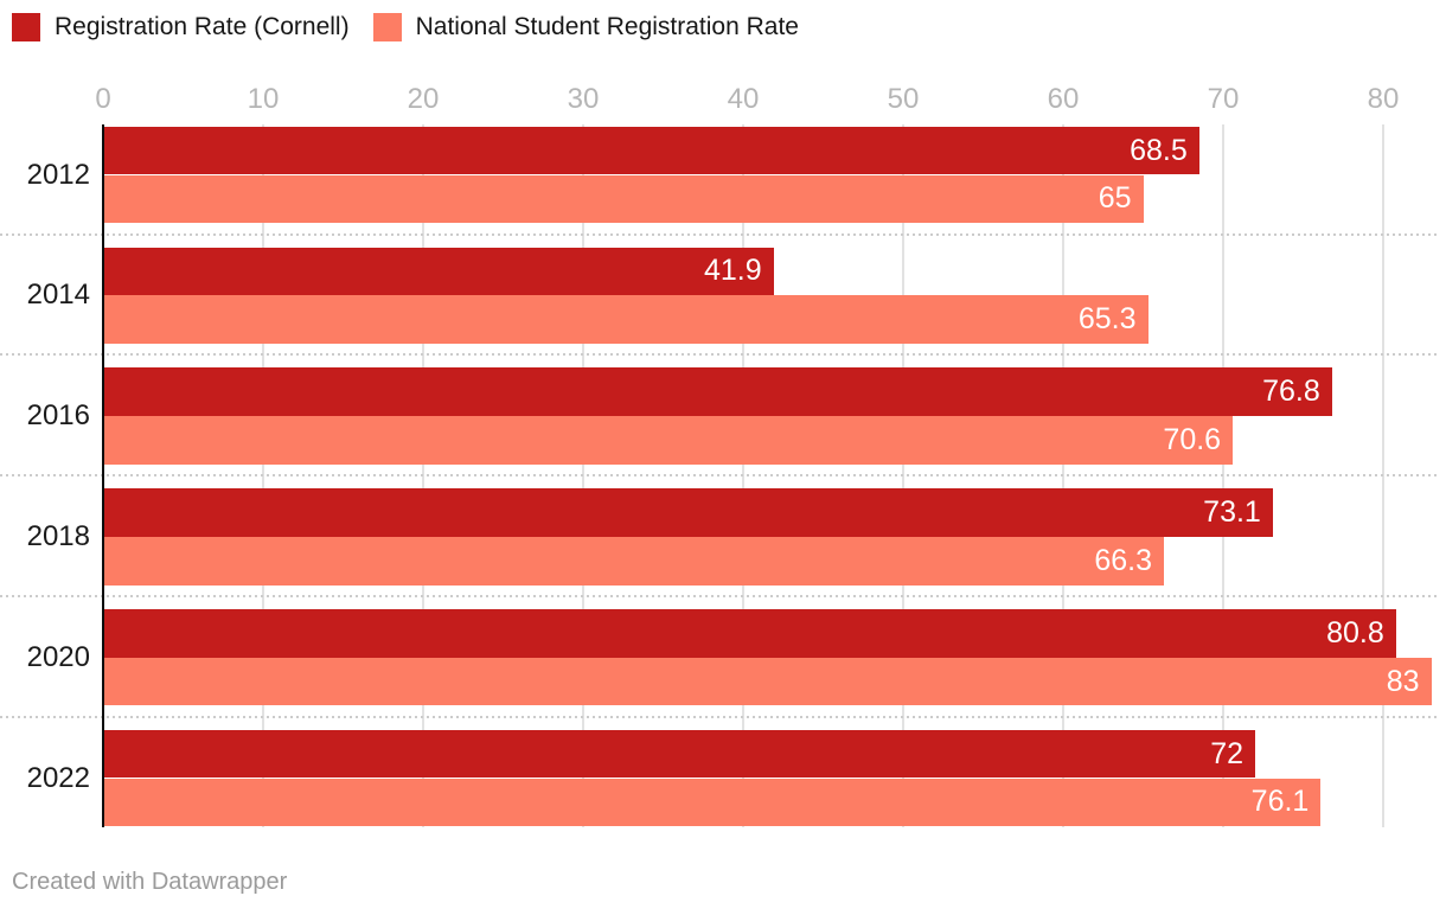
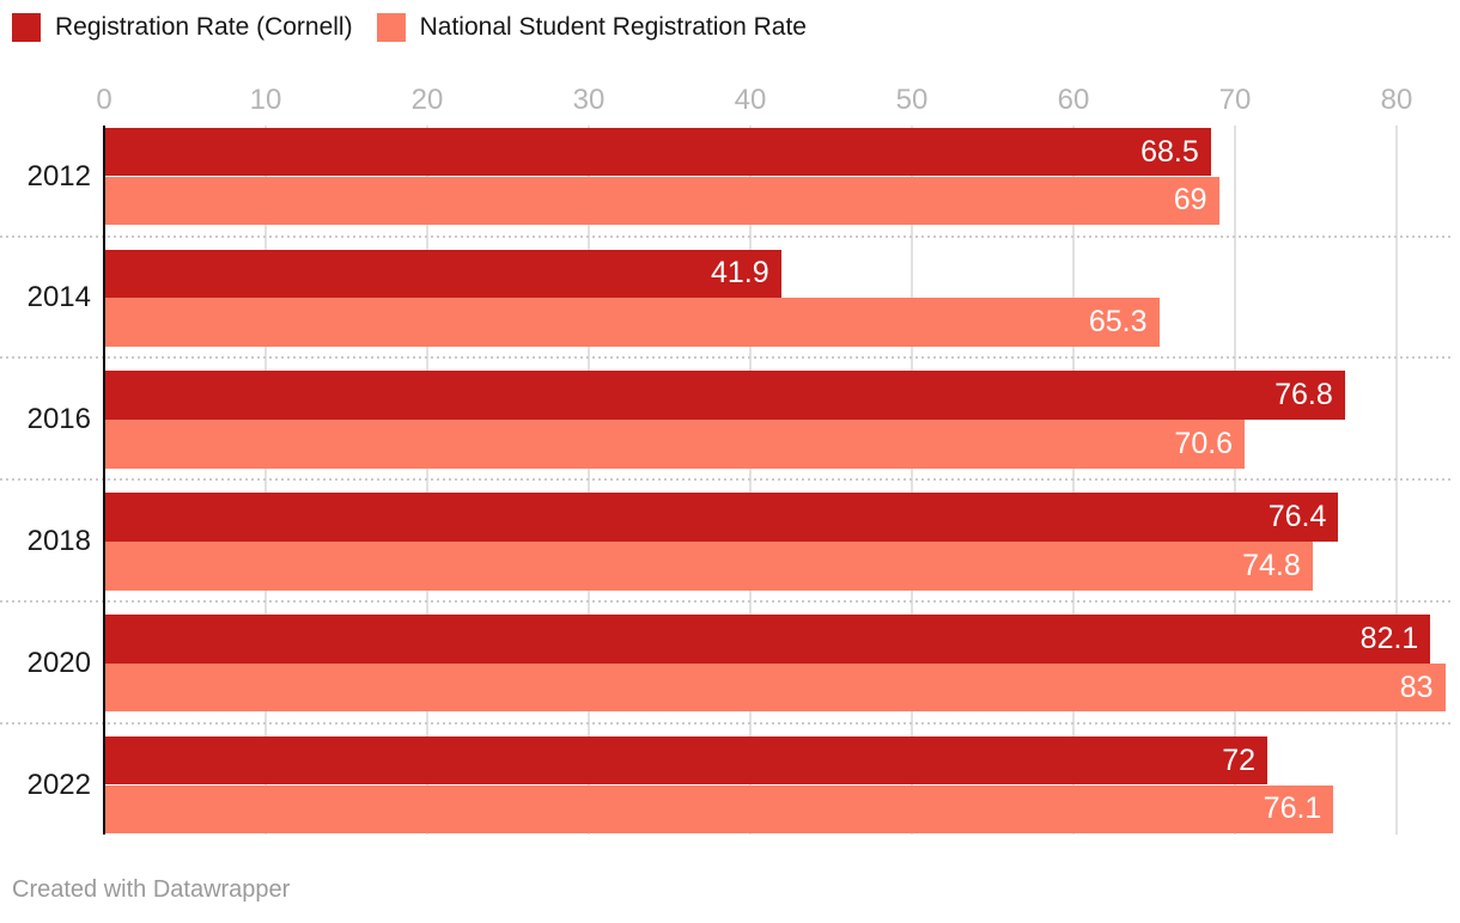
National Student Registration Rate/2012: 65 -> 69
Registration Rate (Cornell)/2018: 73.1 -> 76.4
National Student Registration Rate/2018: 66.3 -> 74.8
Registration Rate (Cornell)/2020: 80.8 -> 82.1
